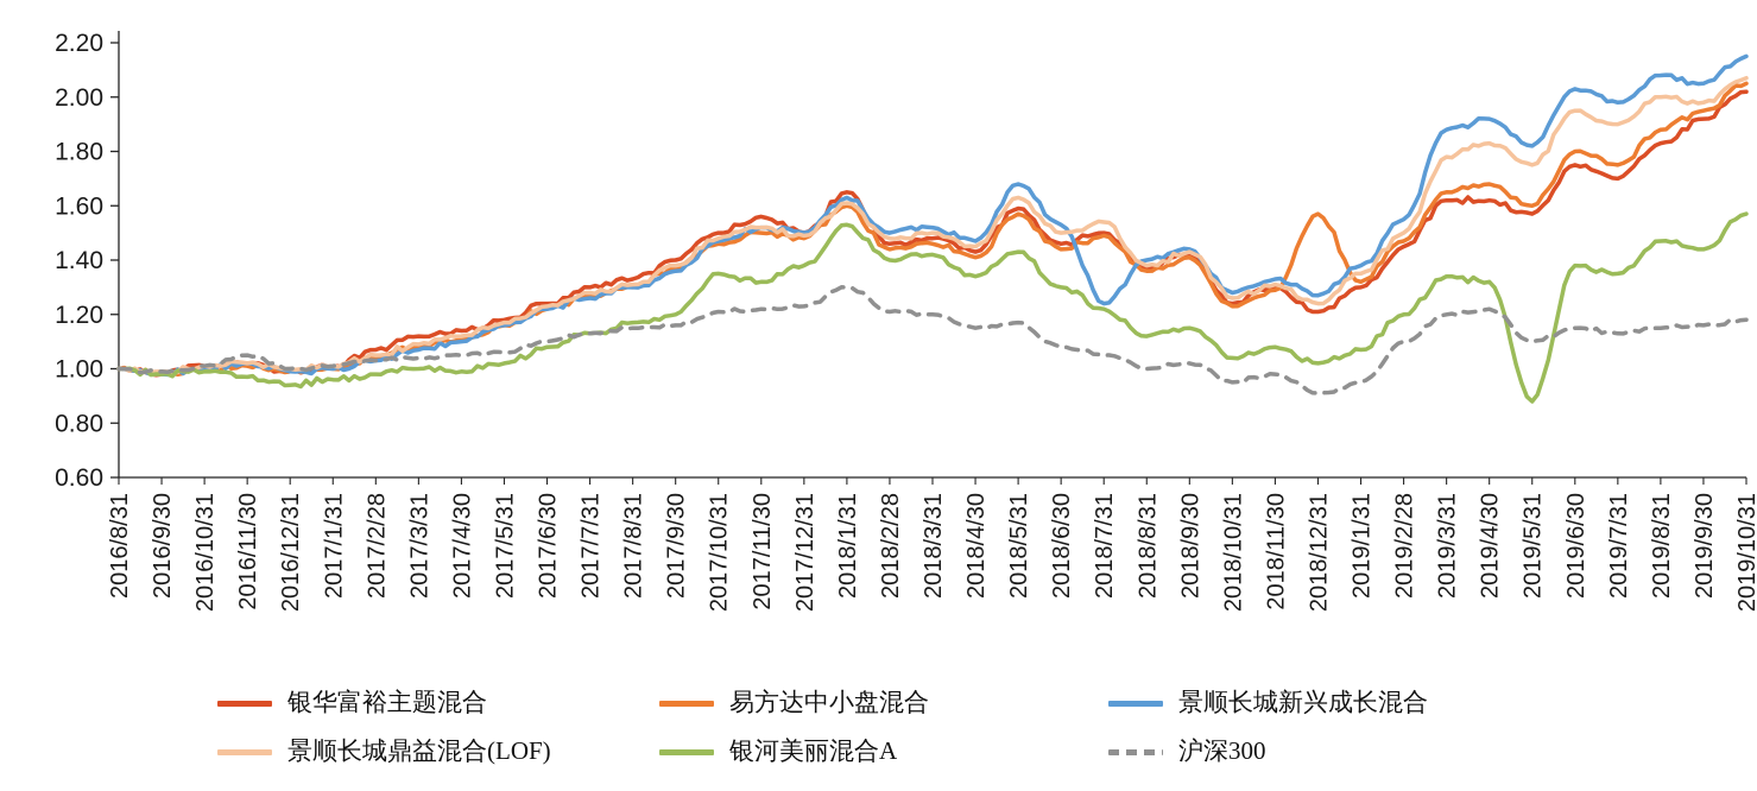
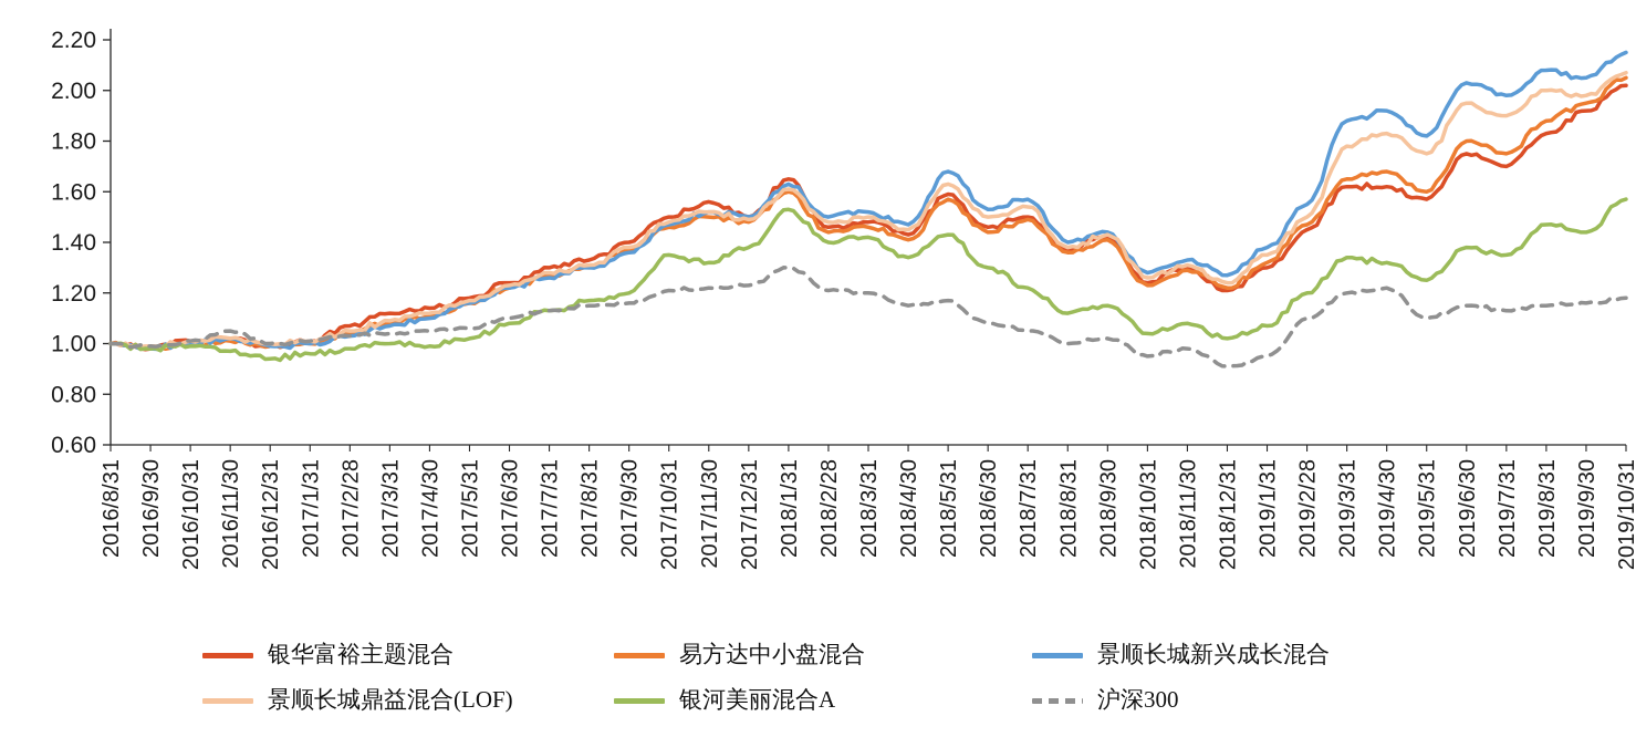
景顺长城新兴成长混合/2018/7/31: 1.24 -> 1.57
易方达中小盘混合/2018/12/31: 1.57 -> 1.22
银河美丽混合A/2019/5/31: 0.88 -> 1.25
